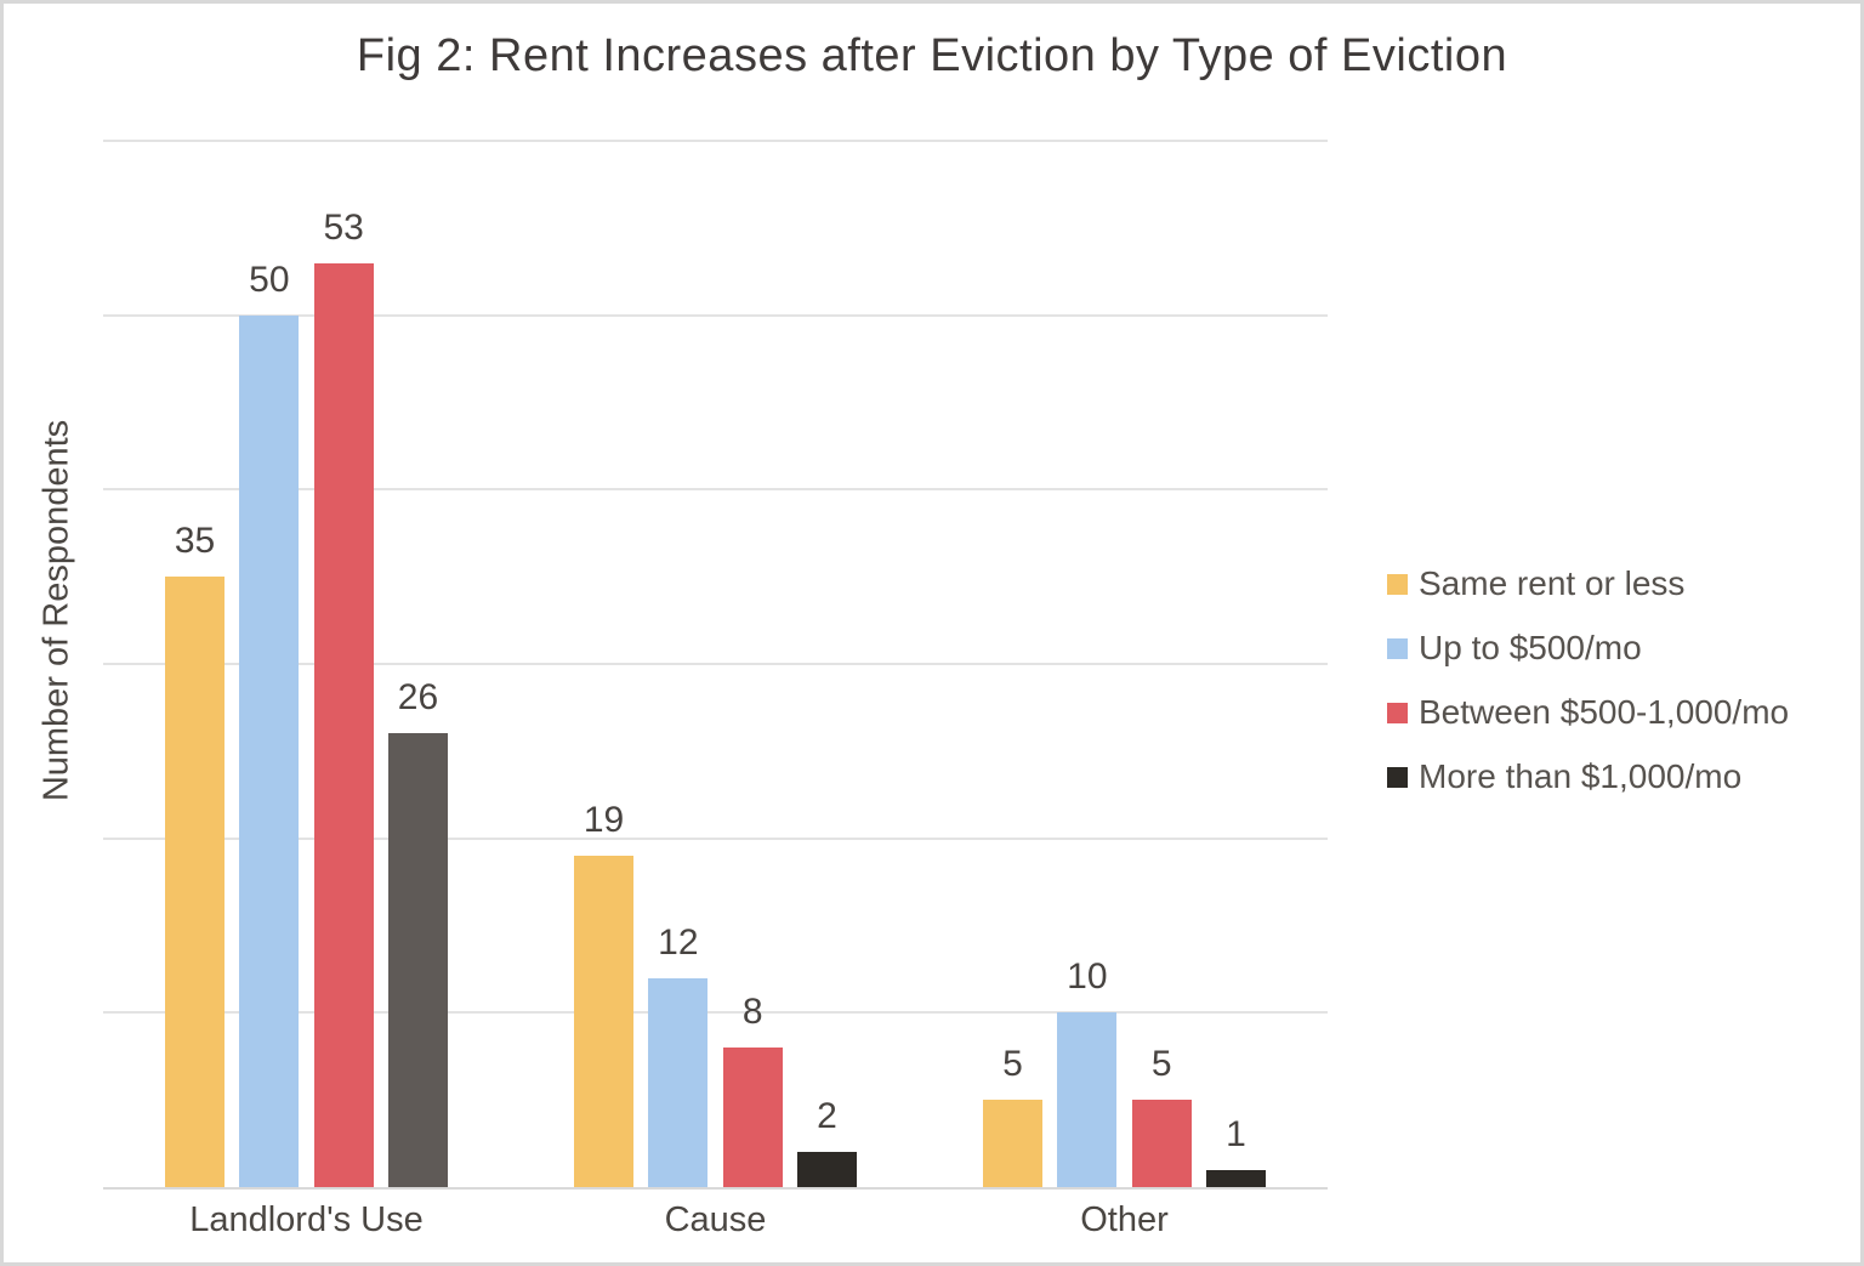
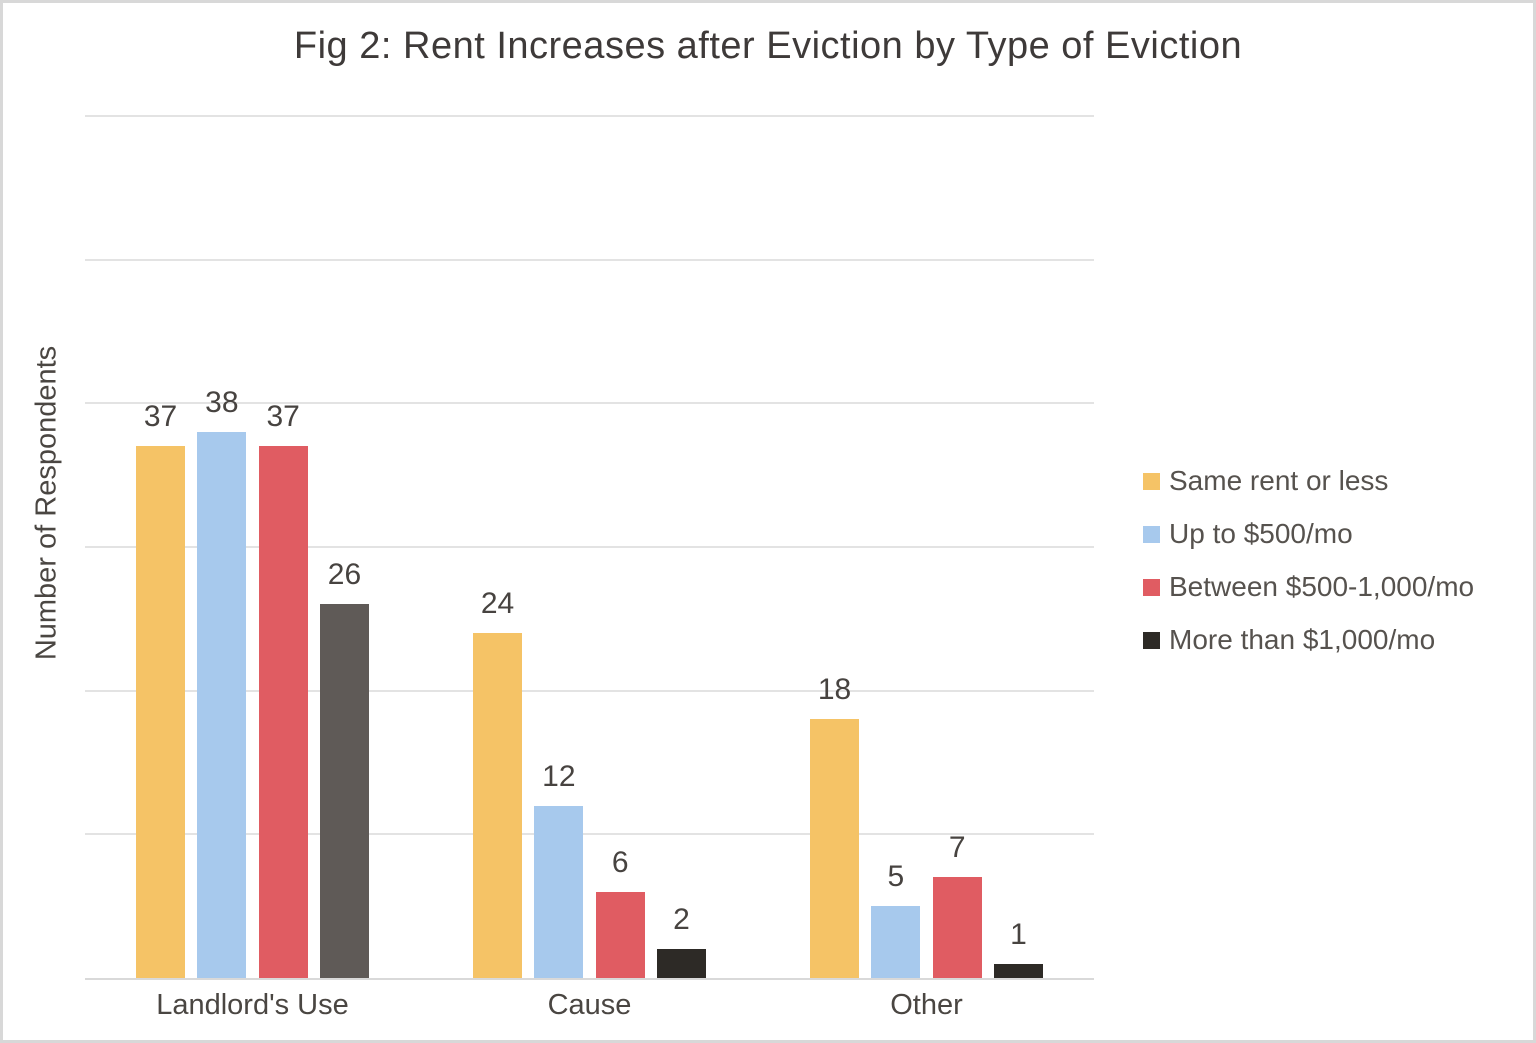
Same rent or less/Landlord's Use: 35 -> 37
Up to $500/mo/Landlord's Use: 50 -> 38
Between $500-1,000/mo/Landlord's Use: 53 -> 37
Same rent or less/Cause: 19 -> 24
Between $500-1,000/mo/Cause: 8 -> 6
Same rent or less/Other: 5 -> 18
Up to $500/mo/Other: 10 -> 5
Between $500-1,000/mo/Other: 5 -> 7
